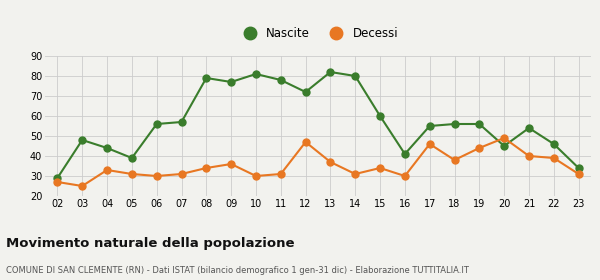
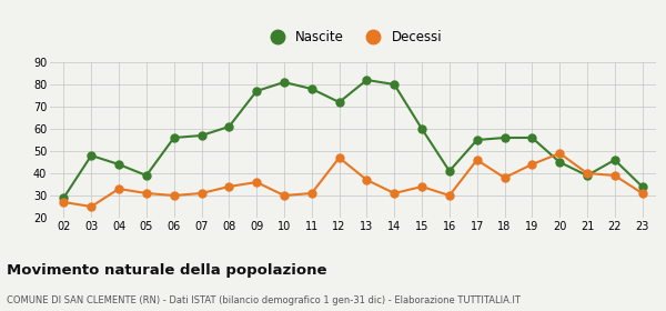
Nascite/08: 79 -> 61
Nascite/21: 54 -> 39
